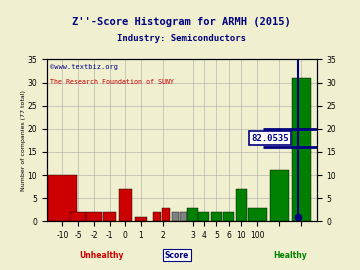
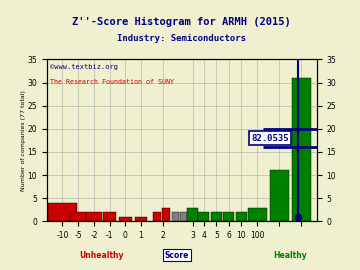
-10: 10 -> 4
0: 7 -> 1
10: 7 -> 2
